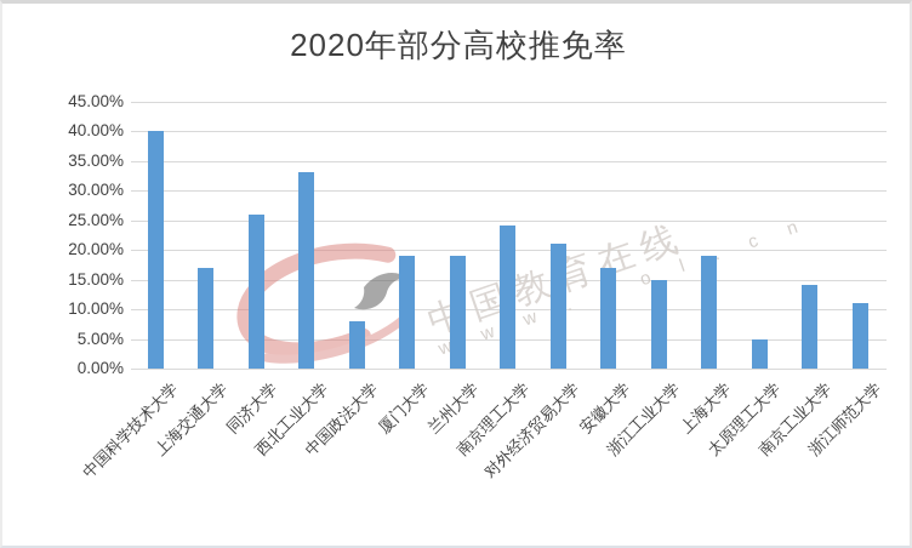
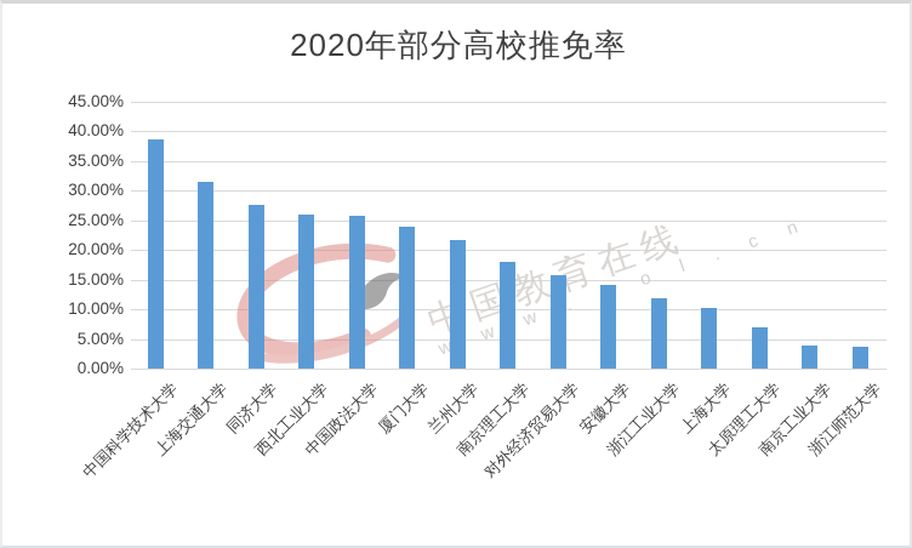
中国科学技术大学: 40% -> 39%
上海交通大学: 17% -> 31%
同济大学: 26% -> 28%
西北工业大学: 33% -> 26%
中国政法大学: 8% -> 26%
厦门大学: 19% -> 24%
兰州大学: 19% -> 22%
南京理工大学: 24% -> 18%
对外经济贸易大学: 21% -> 16%
安徽大学: 17% -> 14%
浙江工业大学: 15% -> 12%
上海大学: 19% -> 10%
太原理工大学: 5% -> 7%
南京工业大学: 14% -> 4%
浙江师范大学: 11% -> 4%
